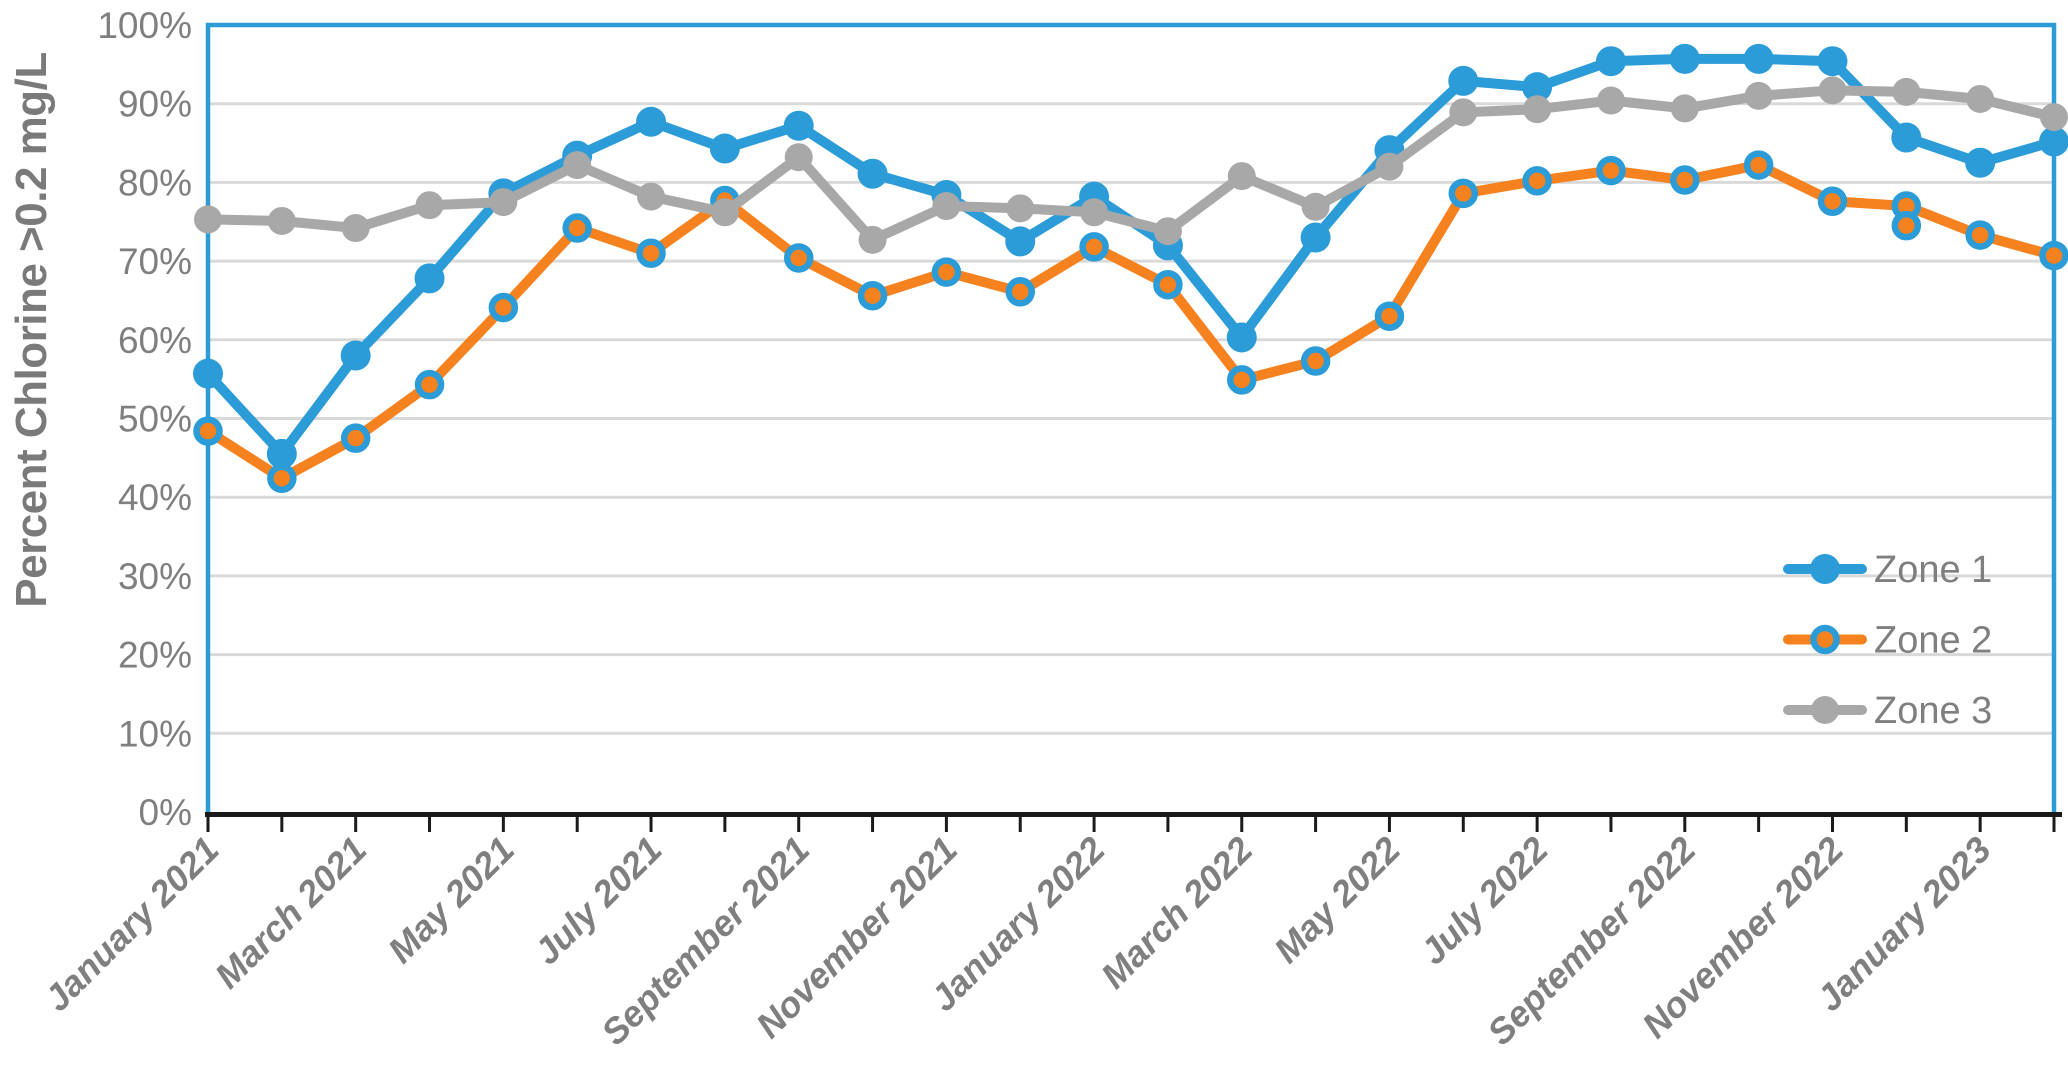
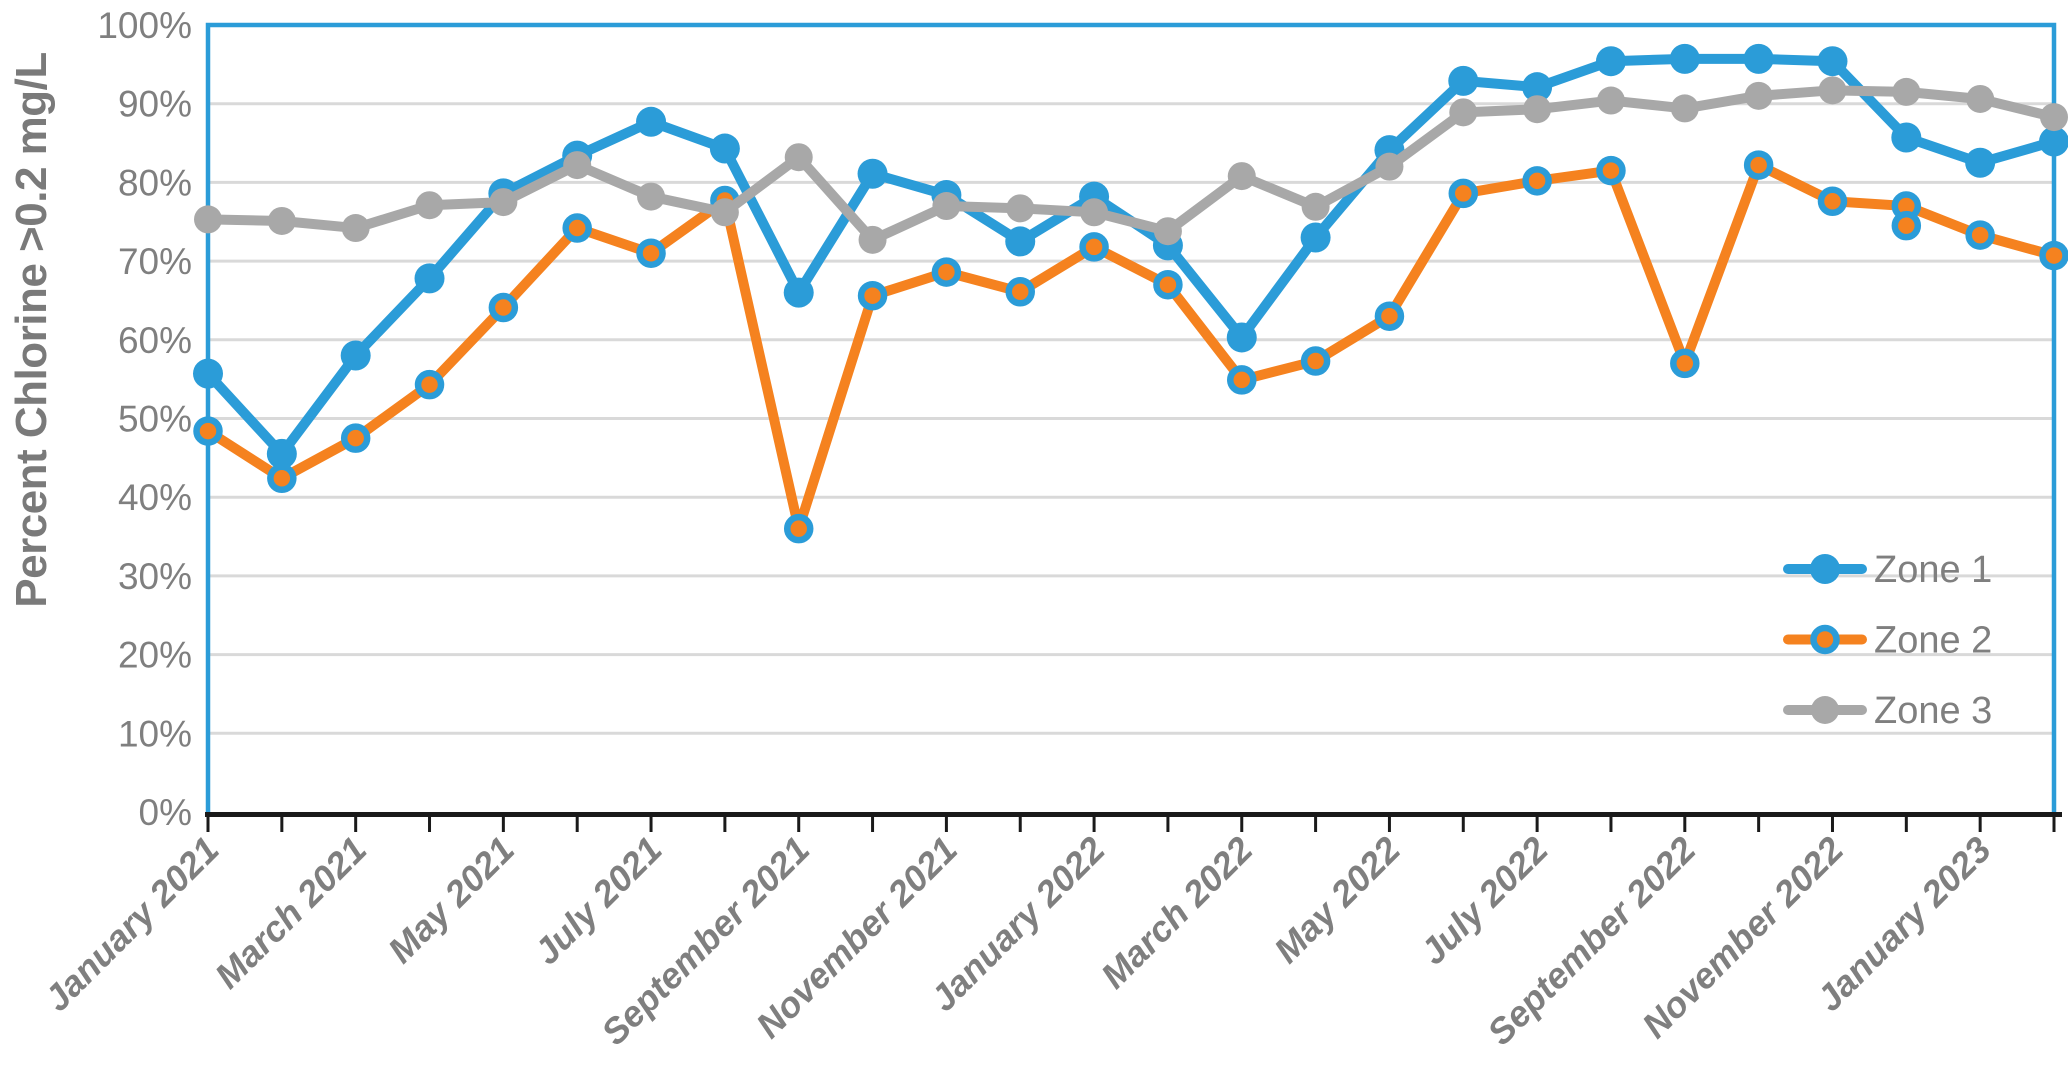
Zone 1/September 2021: 87% -> 66%
Zone 2/September 2021: 70% -> 36%
Zone 2/September 2022: 80% -> 57%
